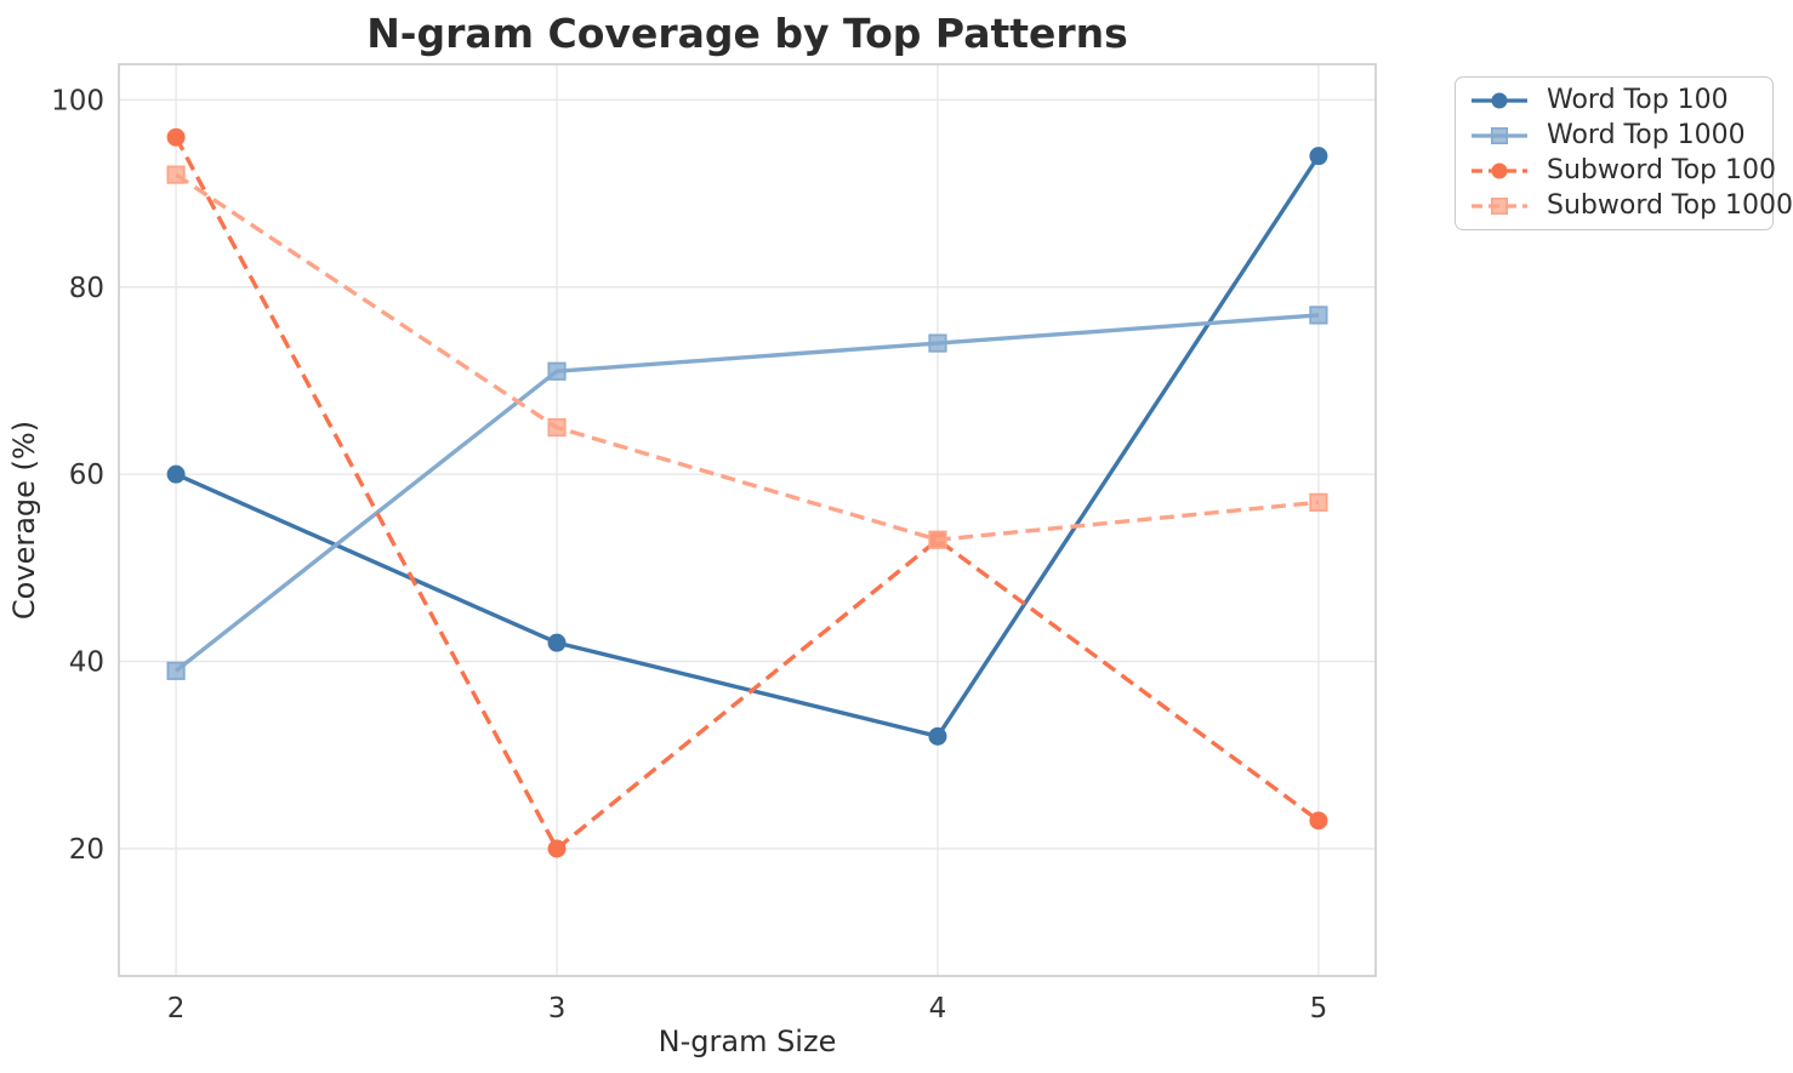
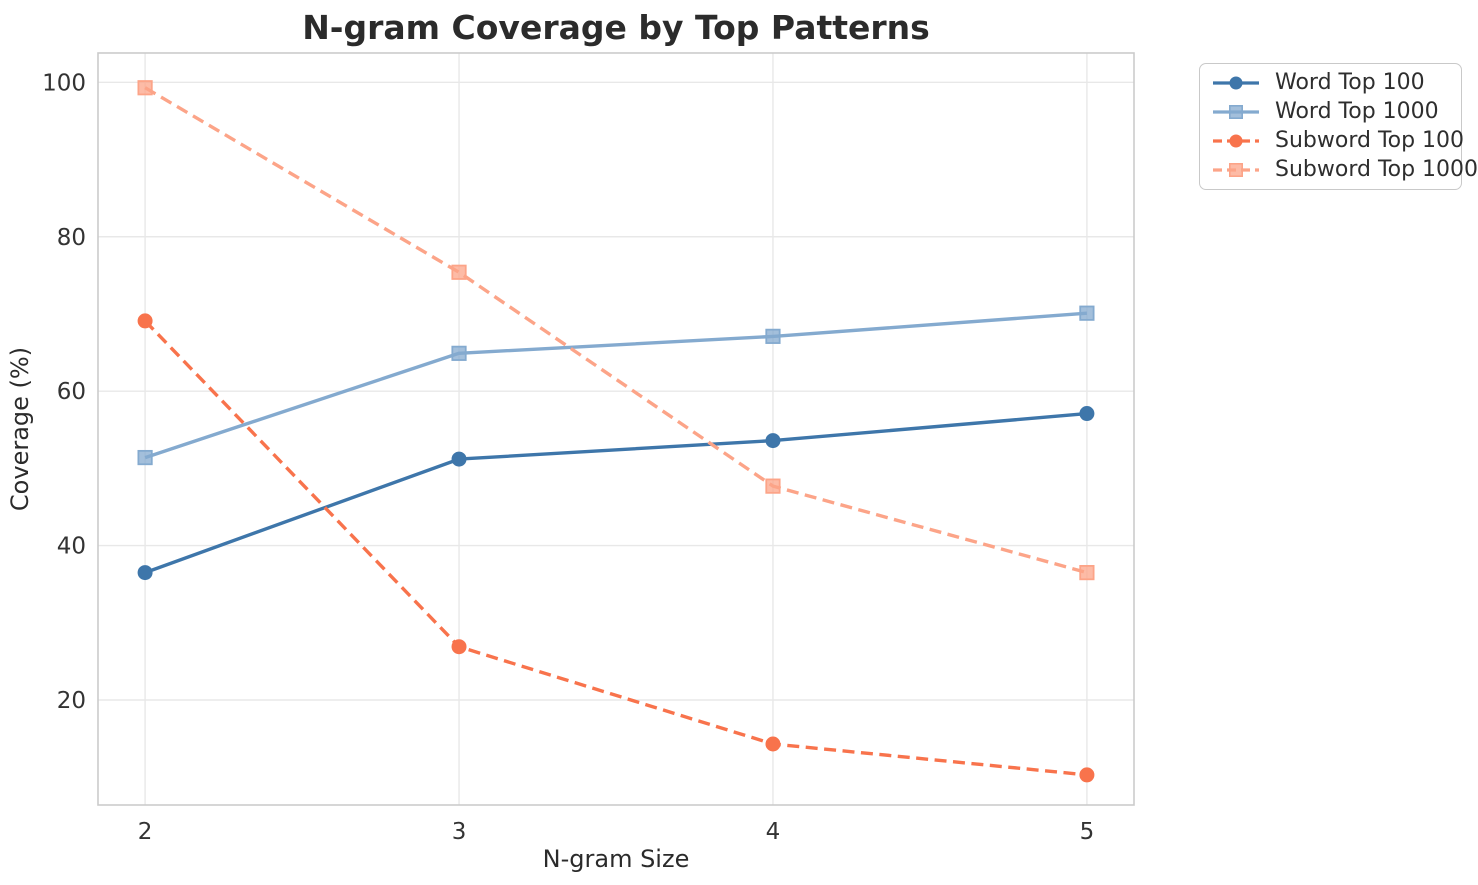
Word Top 100/2: 60 -> 36
Word Top 1000/2: 39 -> 51
Subword Top 100/2: 96 -> 69
Subword Top 1000/2: 92 -> 99
Word Top 100/3: 42 -> 51
Word Top 1000/3: 71 -> 65
Subword Top 100/3: 20 -> 27
Subword Top 1000/3: 65 -> 75
Word Top 100/4: 32 -> 54
Word Top 1000/4: 74 -> 67
Subword Top 100/4: 53 -> 14
Subword Top 1000/4: 53 -> 48
Word Top 100/5: 94 -> 57
Word Top 1000/5: 77 -> 70
Subword Top 100/5: 23 -> 10
Subword Top 1000/5: 57 -> 36
